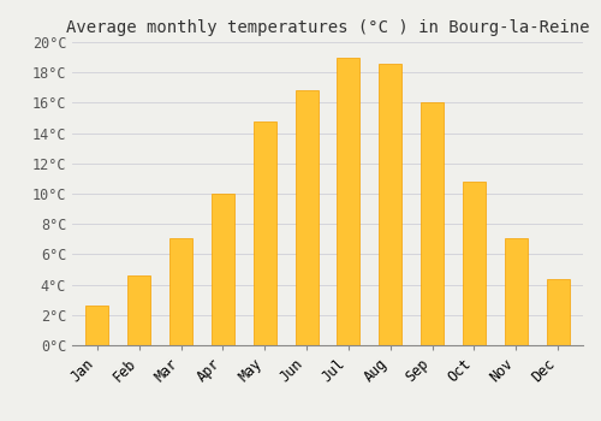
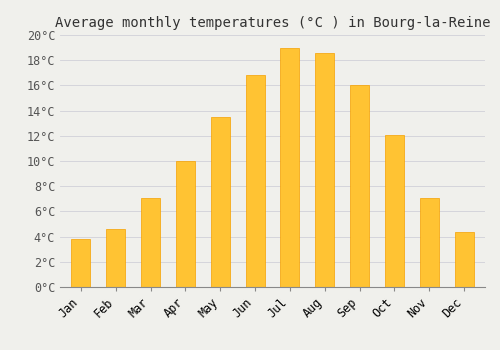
Jan: 2.6°C -> 3.8°C
May: 14.8°C -> 13.5°C
Oct: 10.8°C -> 12.1°C
